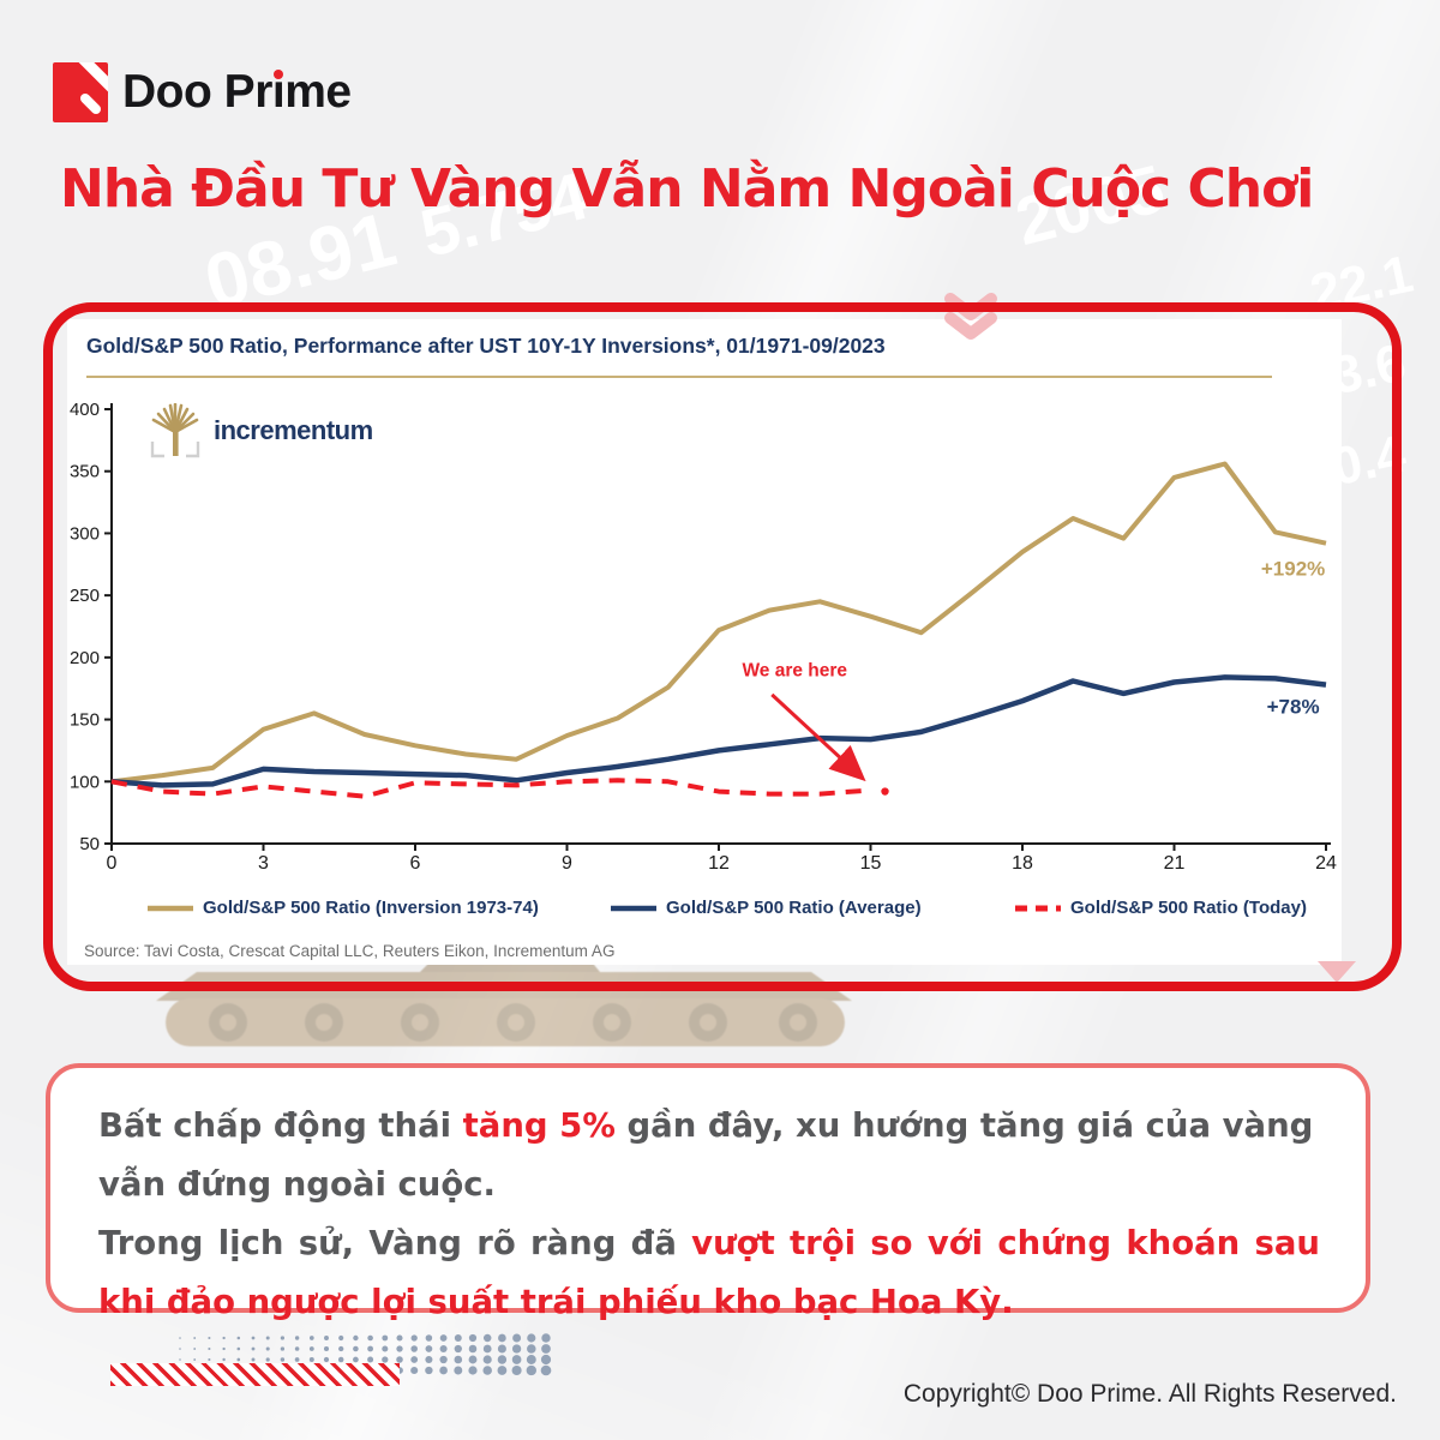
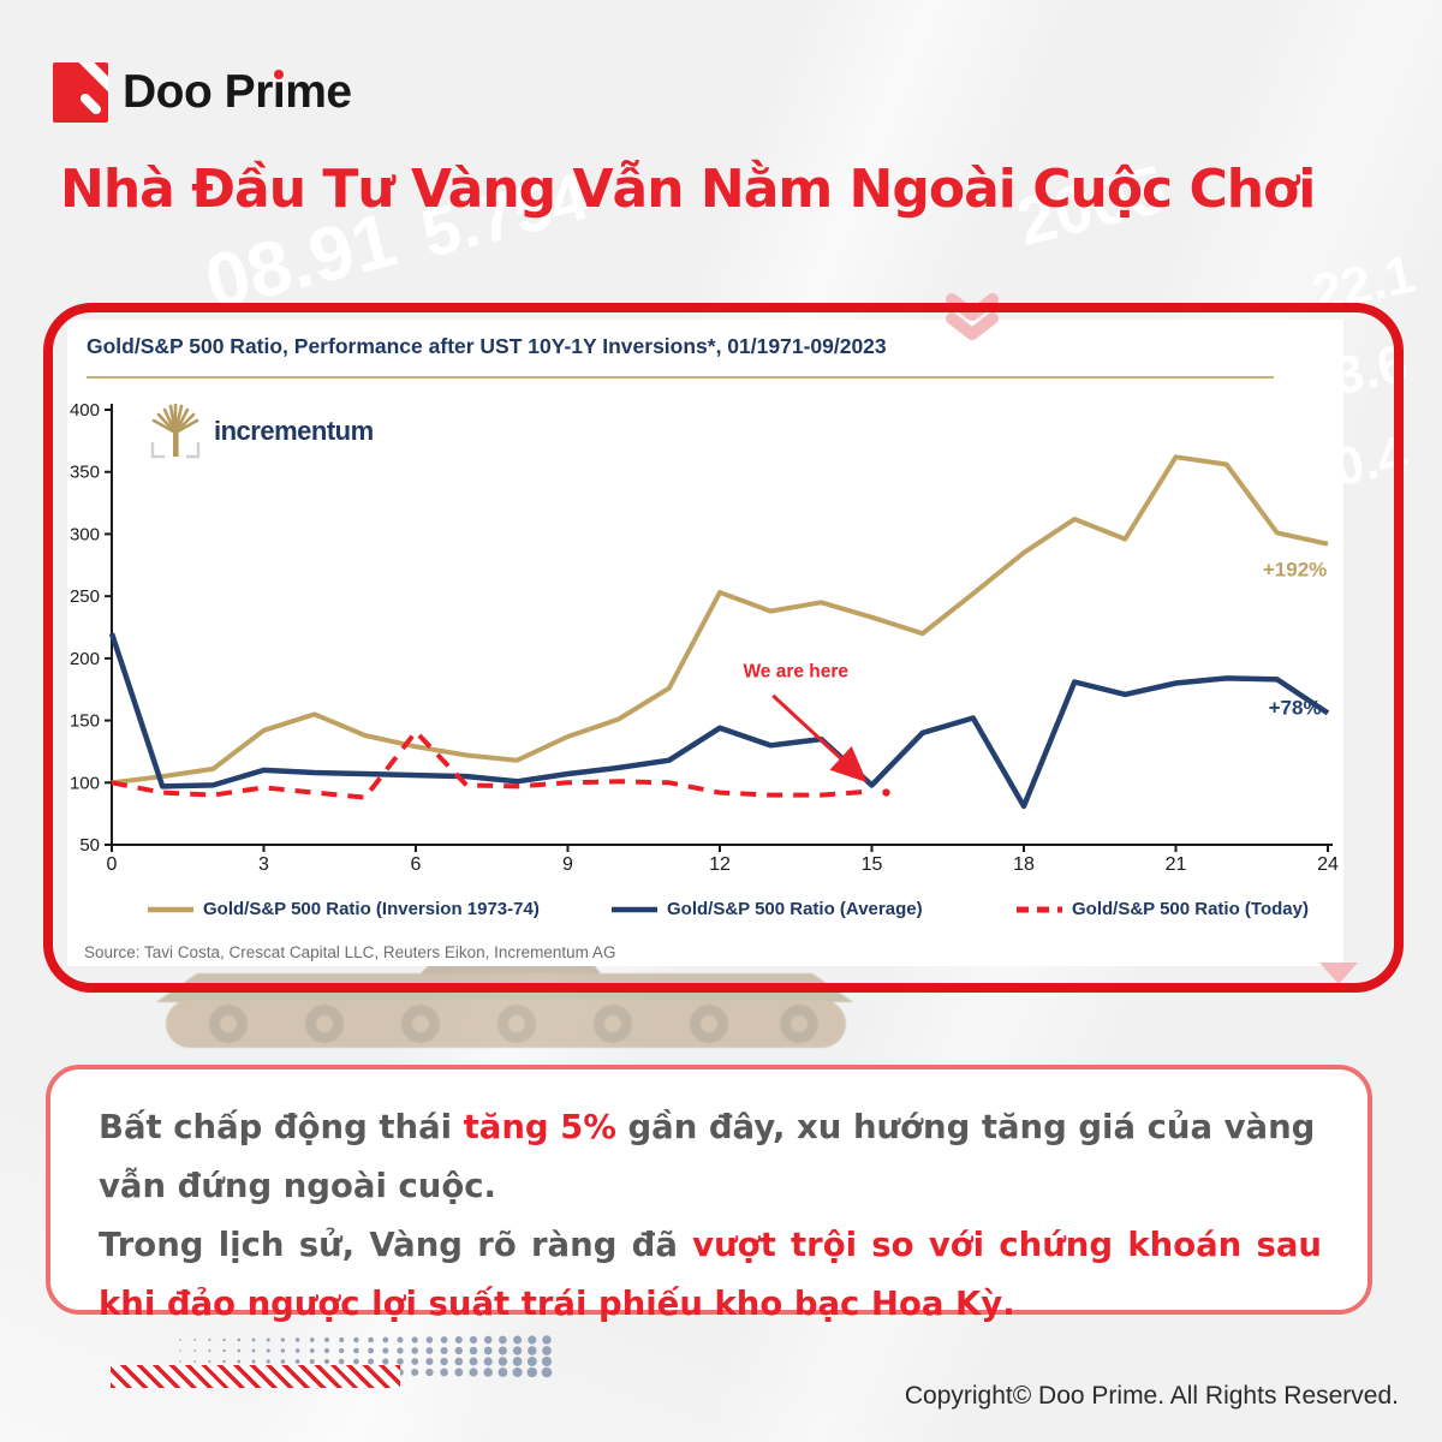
Gold/S&P 500 Ratio (Average)/0: 100 -> 220
Gold/S&P 500 Ratio (Today)/6: 99 -> 141
Gold/S&P 500 Ratio (Inversion 1973-74)/12: 222 -> 253
Gold/S&P 500 Ratio (Average)/12: 125 -> 144
Gold/S&P 500 Ratio (Average)/15: 134 -> 98
Gold/S&P 500 Ratio (Average)/18: 165 -> 81
Gold/S&P 500 Ratio (Inversion 1973-74)/21: 345 -> 362
Gold/S&P 500 Ratio (Average)/24: 178 -> 156
